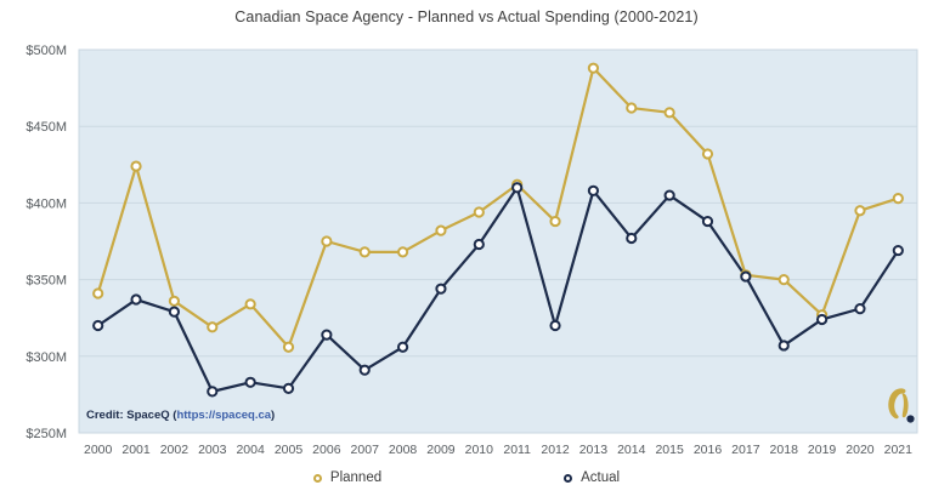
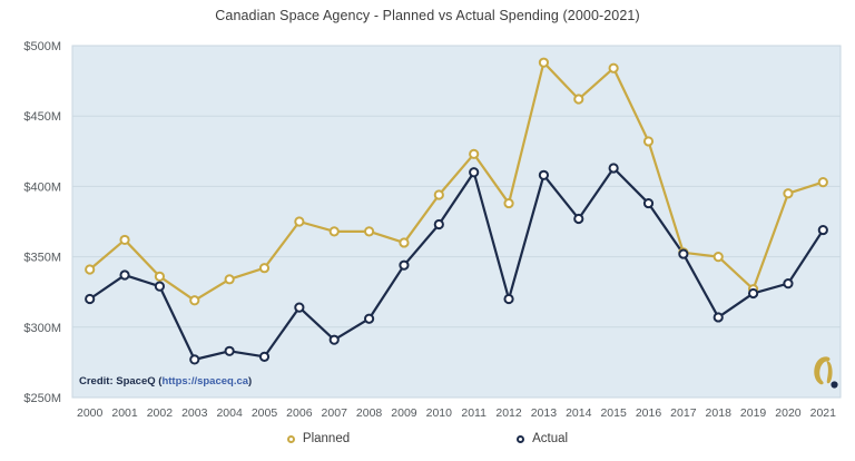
Planned/2001: $424M -> $362M
Planned/2005: $306M -> $342M
Planned/2009: $382M -> $360M
Planned/2011: $412M -> $423M
Planned/2015: $459M -> $484M
Actual/2015: $405M -> $413M
